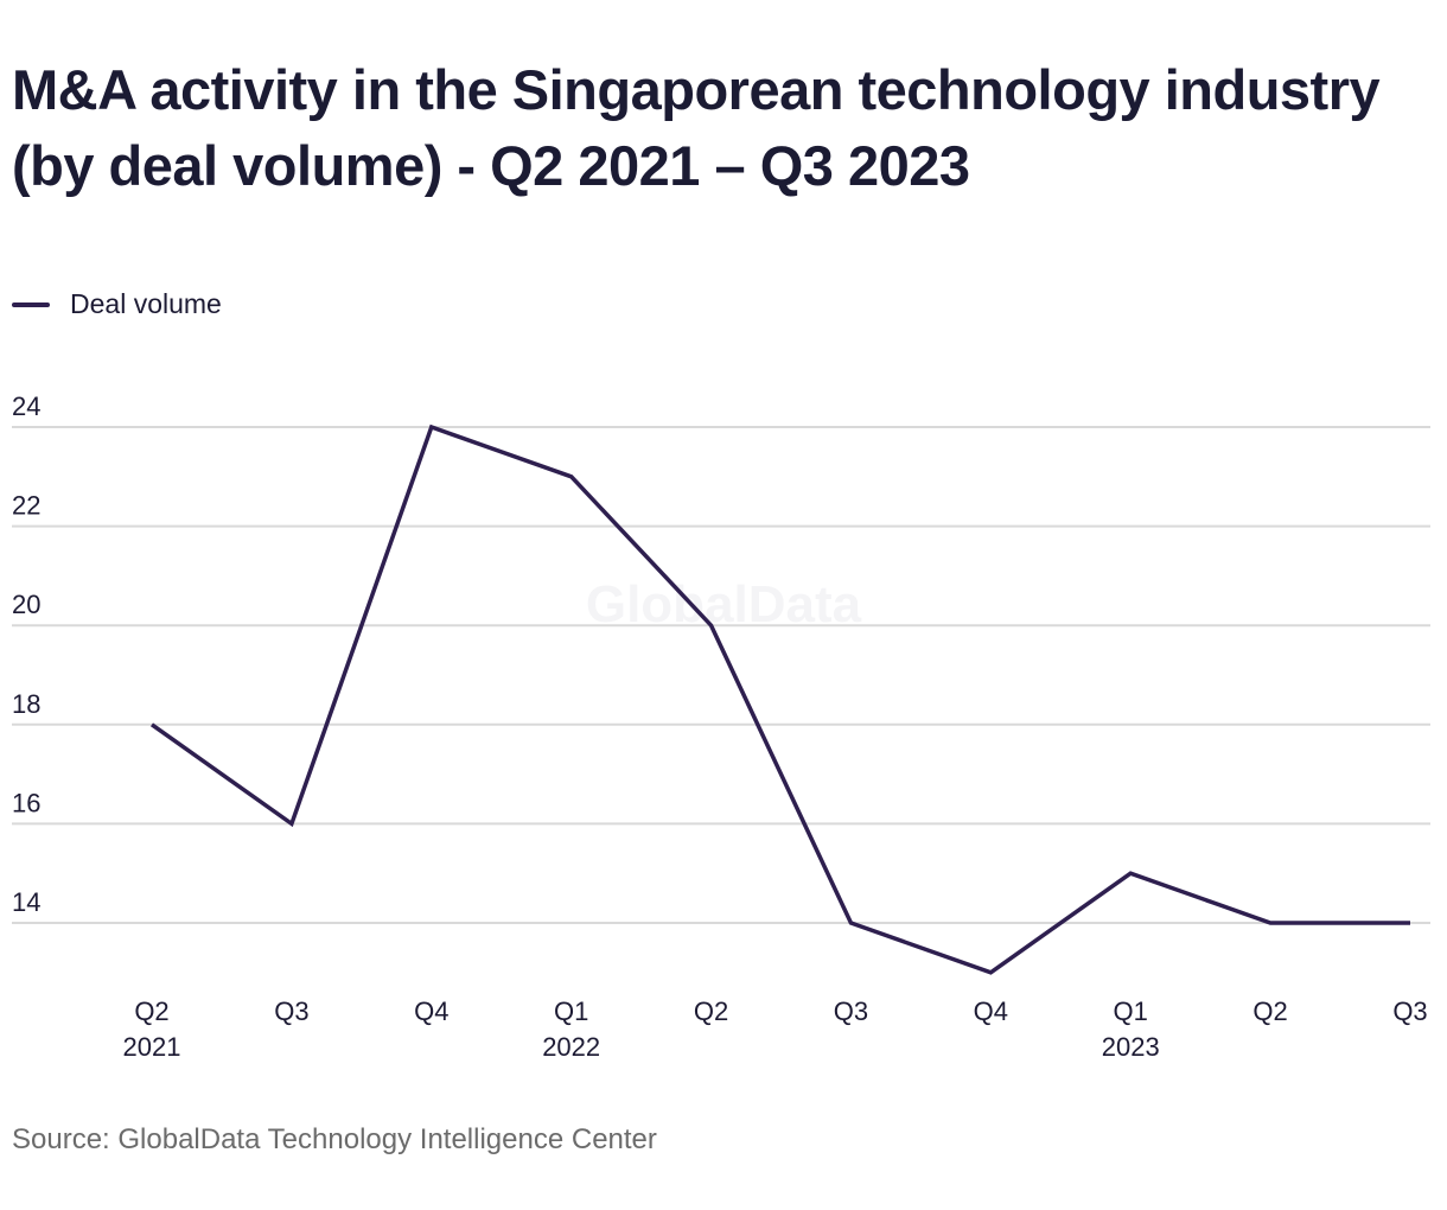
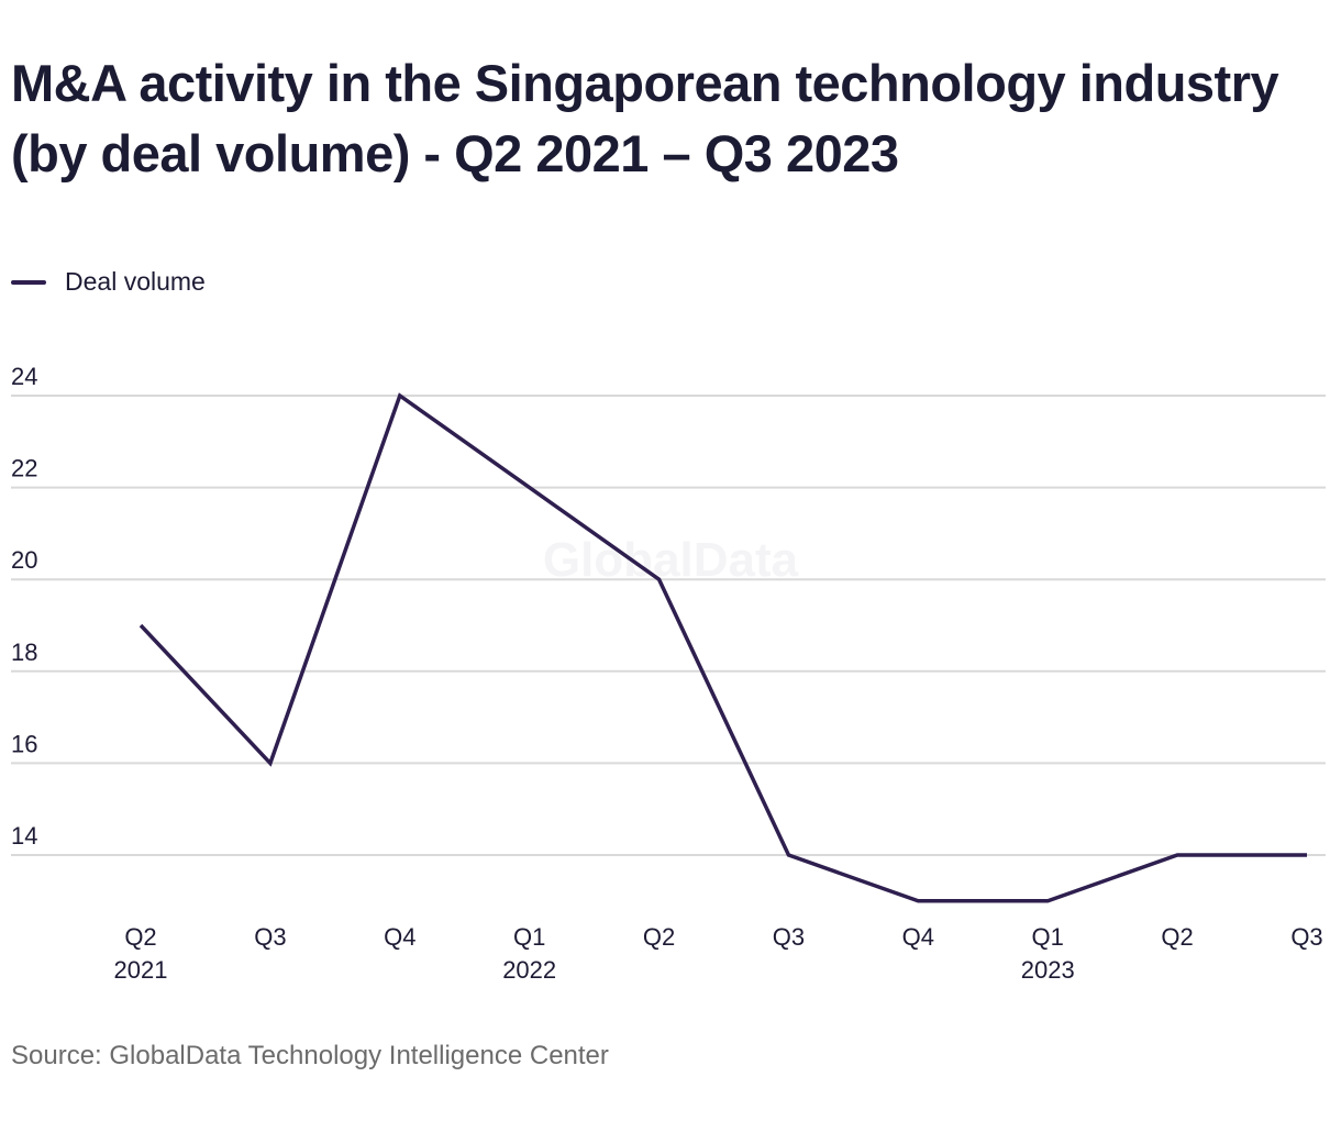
Q2 2021: 18 -> 19
Q1 2022: 23 -> 22
Q1 2023: 15 -> 13
